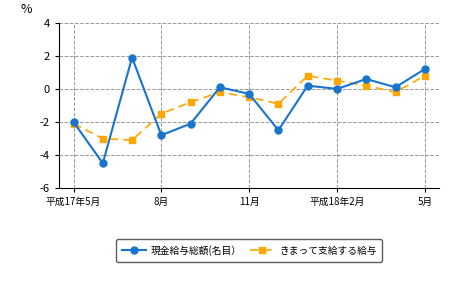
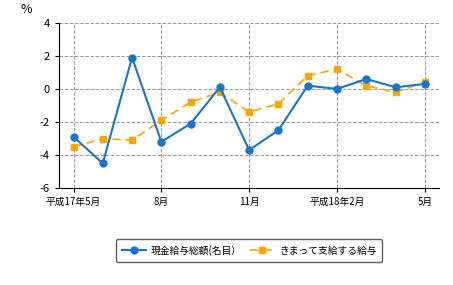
現金給与総額(名目）/平成17年5月: -2.0 -> -2.9
きまって支給する給与/平成17年5月: -2.1 -> -3.5
現金給与総額(名目）/8月: -2.8 -> -3.2
きまって支給する給与/8月: -1.5 -> -1.9
現金給与総額(名目）/11月: -0.3 -> -3.7
きまって支給する給与/11月: -0.5 -> -1.4
きまって支給する給与/平成18年2月: 0.5 -> 1.2
現金給与総額(名目）/5月: 1.2 -> 0.3
きまって支給する給与/5月: 0.8 -> 0.4
